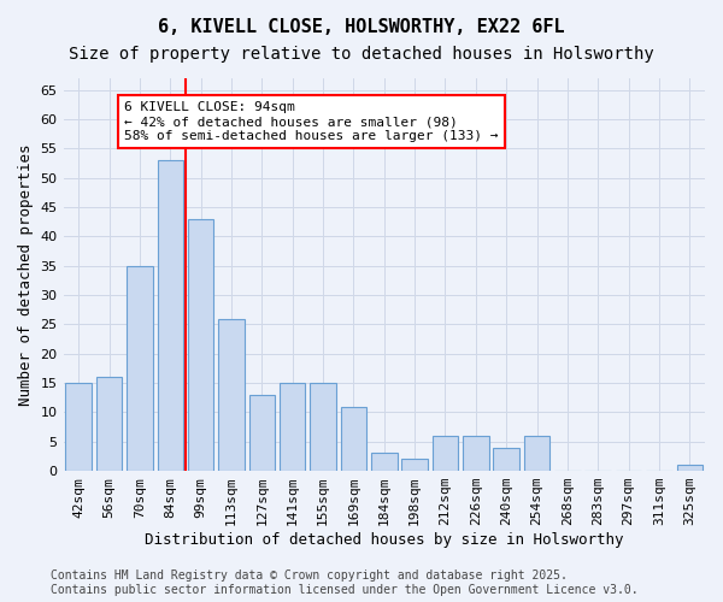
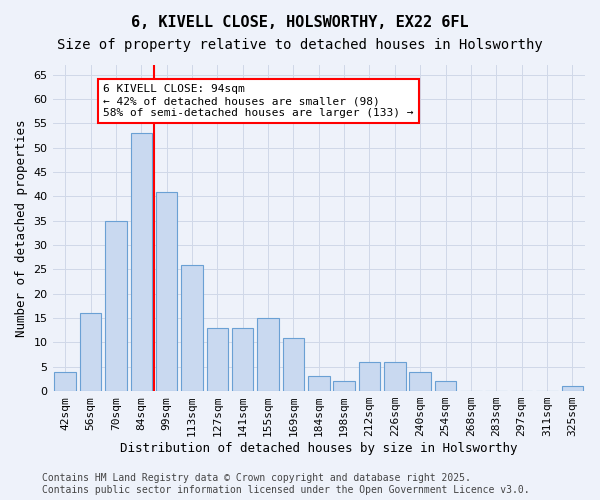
42sqm: 15 -> 4
99sqm: 43 -> 41
141sqm: 15 -> 13
254sqm: 6 -> 2
